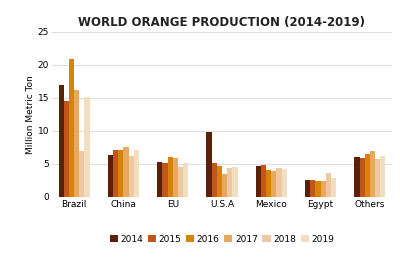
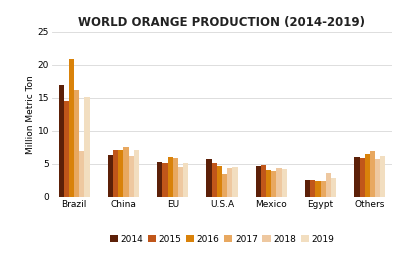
2014/U.S.A: 9.8 -> 5.8
